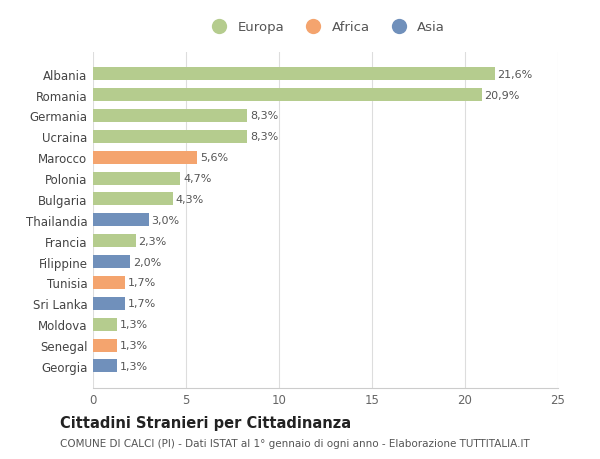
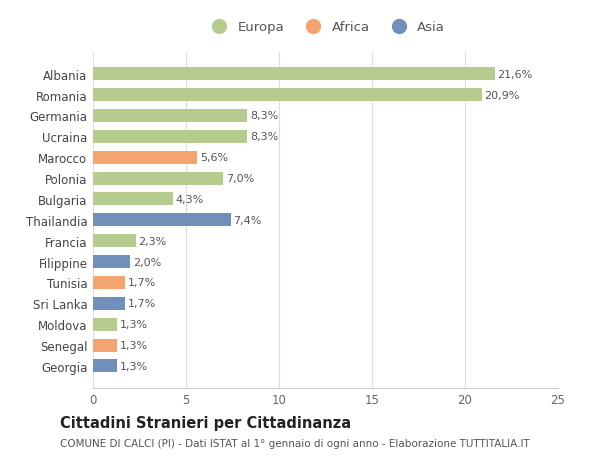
Polonia: 4,7% -> 7,0%
Thailandia: 3,0% -> 7,4%
